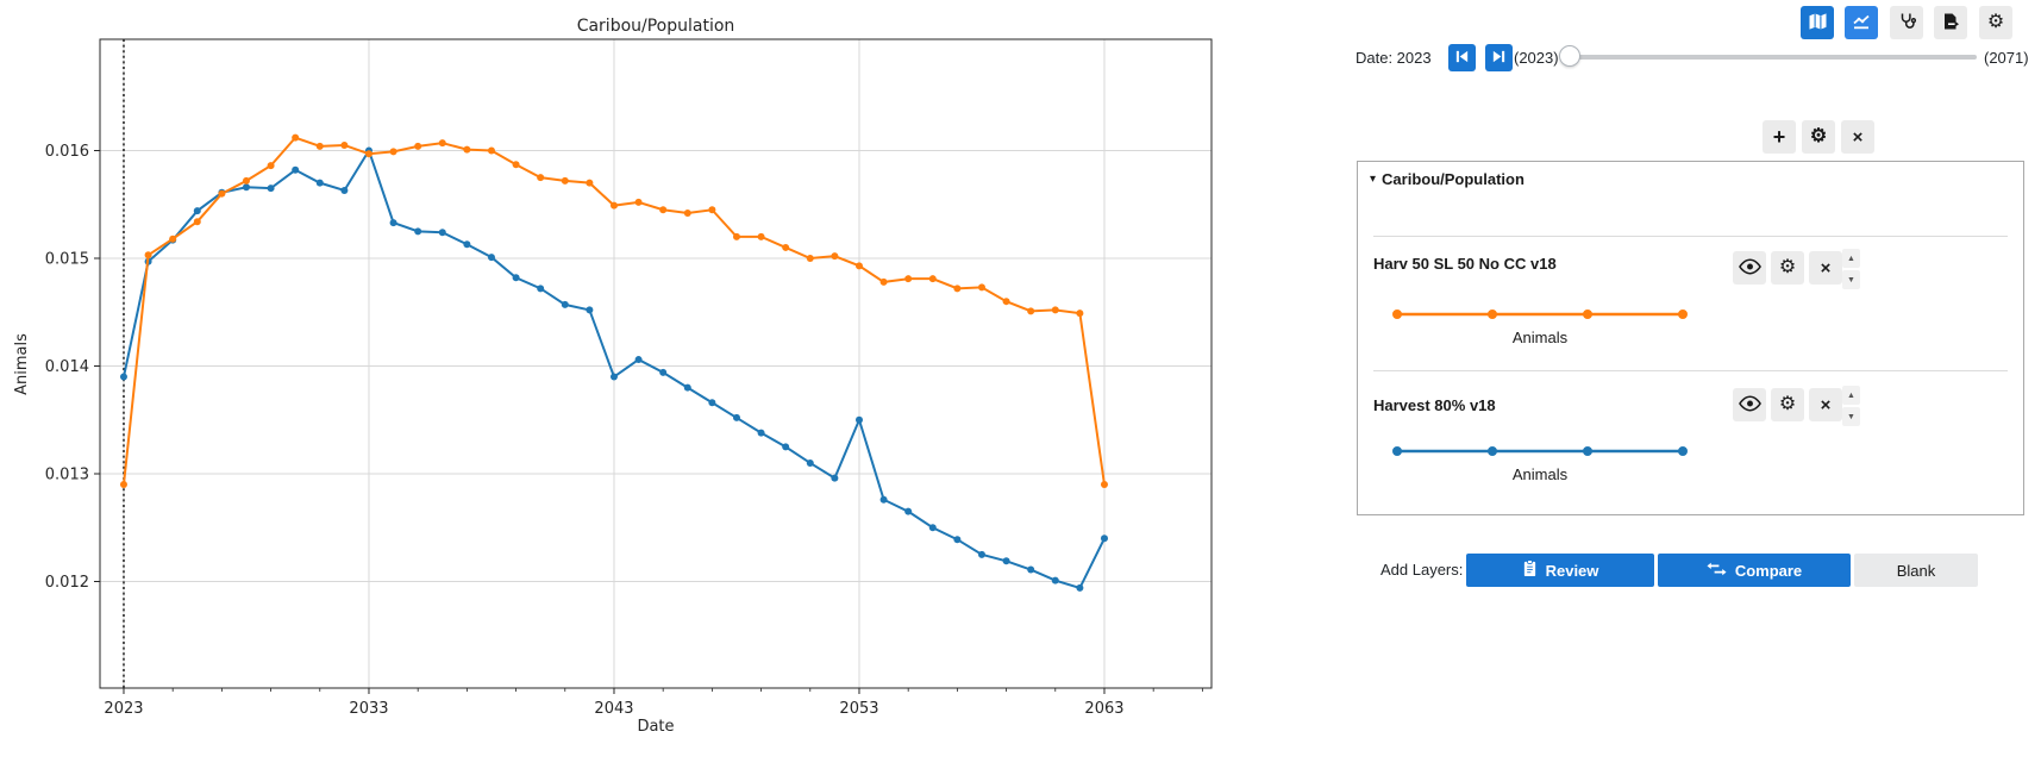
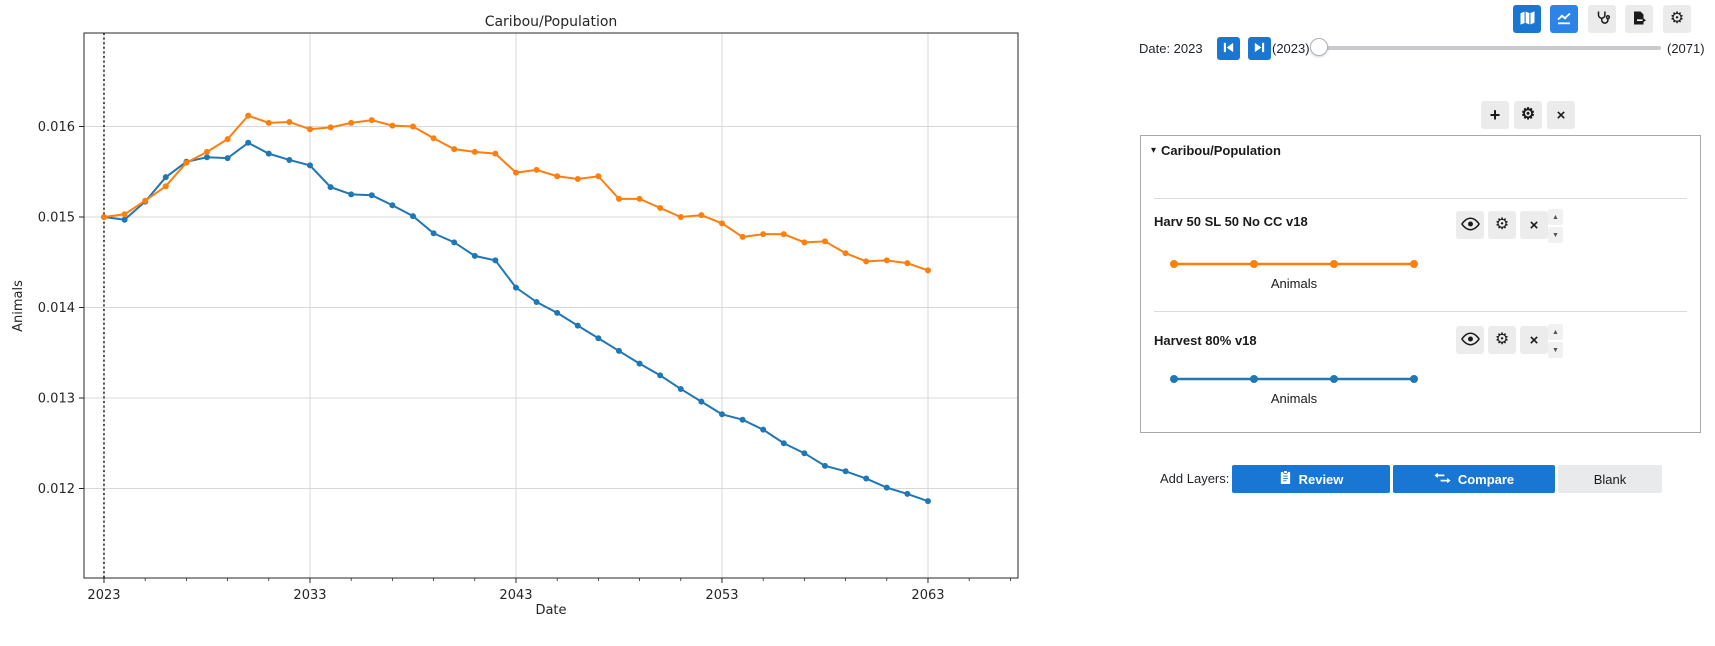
Harvest 80% v18/2023: 0.0139 -> 0.0150
Harv 50 SL 50 No CC v18/2023: 0.0129 -> 0.0150
Harvest 80% v18/2033: 0.0160 -> 0.0156
Harvest 80% v18/2043: 0.0139 -> 0.0142
Harvest 80% v18/2053: 0.0135 -> 0.0128
Harvest 80% v18/2063: 0.0124 -> 0.0119
Harv 50 SL 50 No CC v18/2063: 0.0129 -> 0.0144
